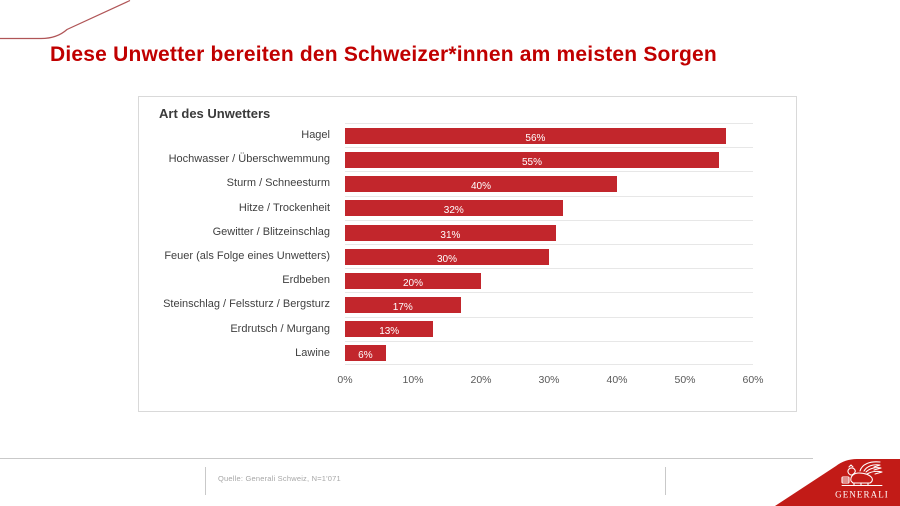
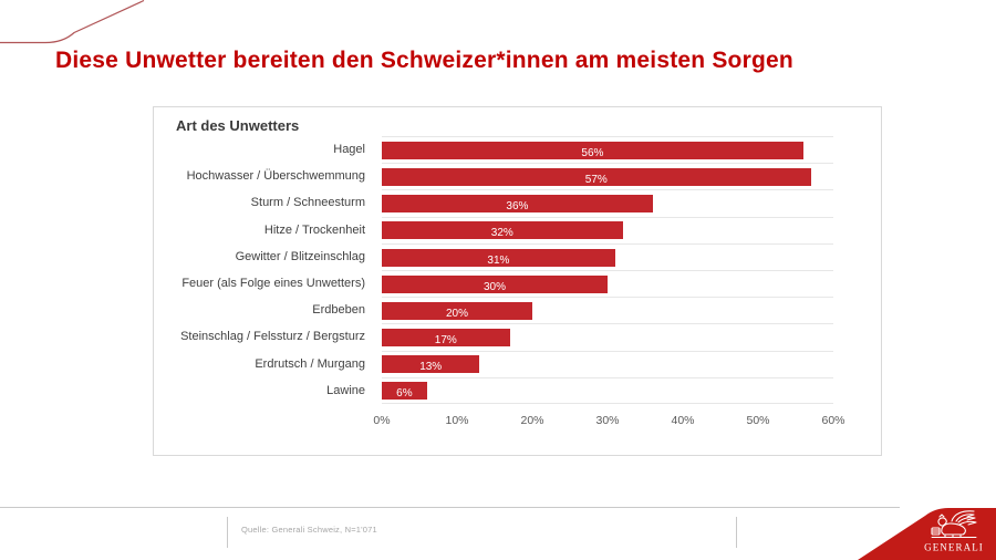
Hochwasser / Überschwemmung: 55% -> 57%
Sturm / Schneesturm: 40% -> 36%
